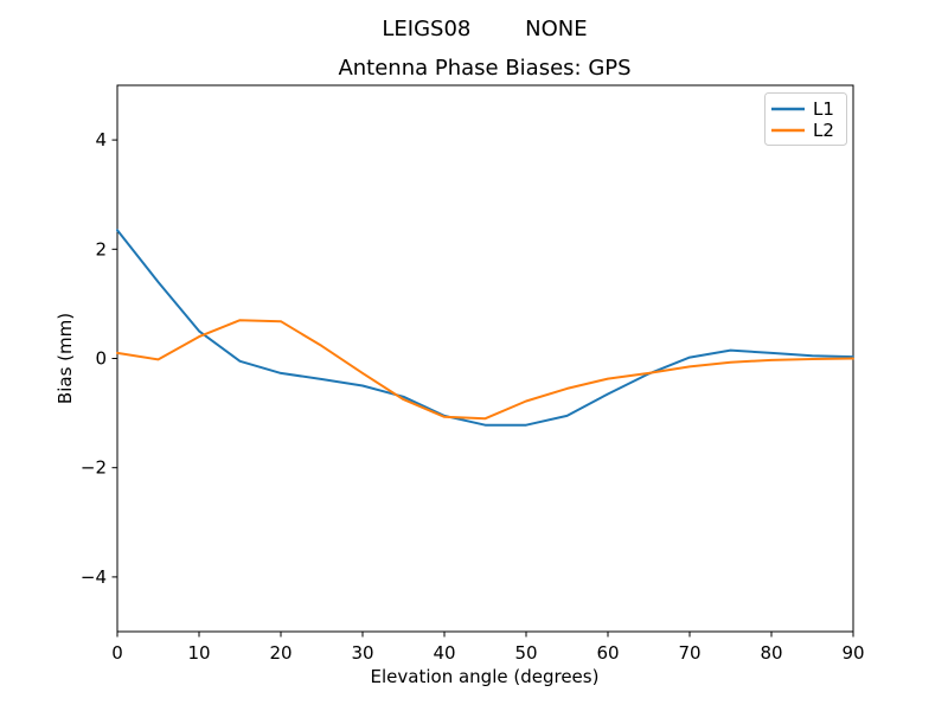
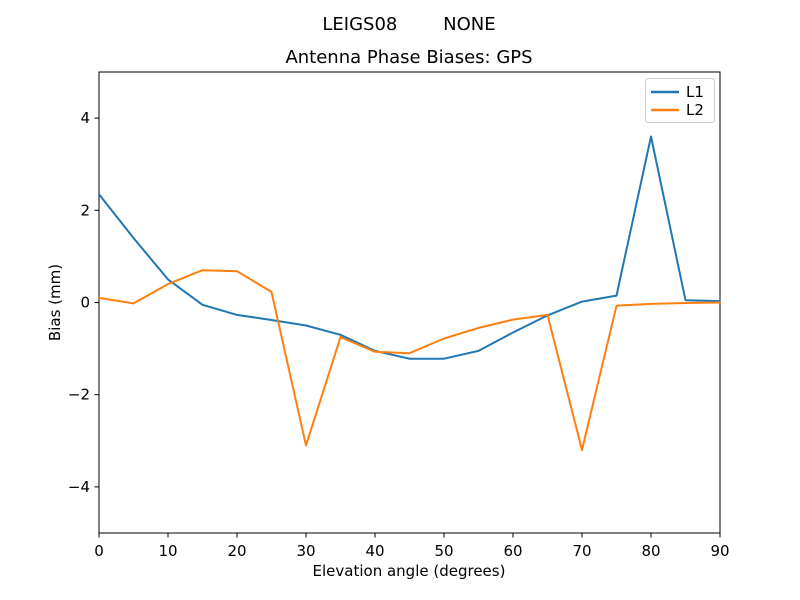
L2/30: -0.3 -> -3.1
L2/70: -0.1 -> -3.2
L1/80: 0.1 -> 3.6
